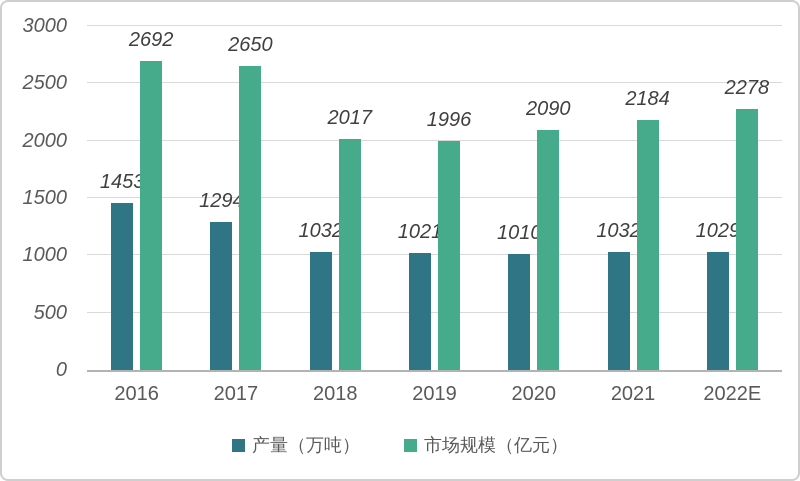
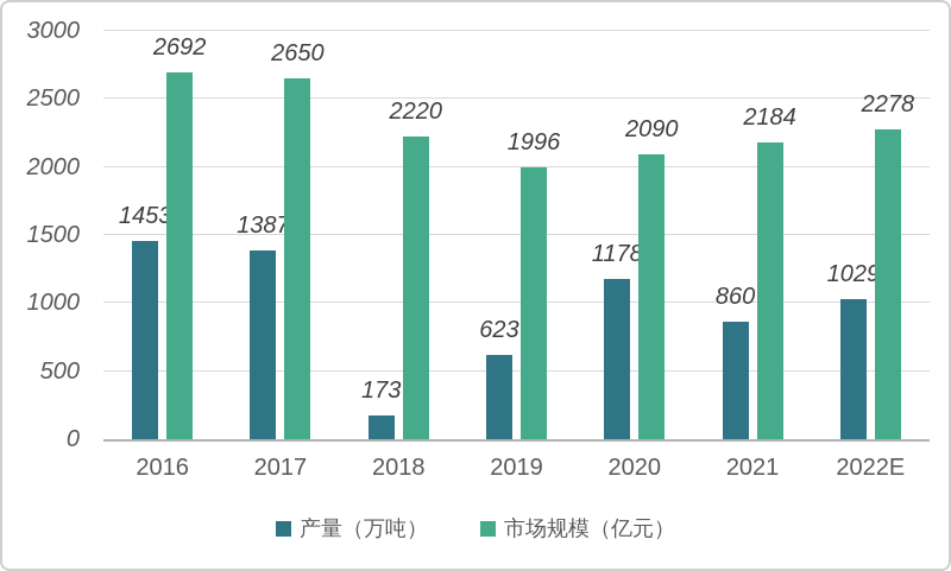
产量（万吨）/2017: 1294 -> 1387
产量（万吨）/2018: 1032 -> 173
市场规模（亿元）/2018: 2017 -> 2220
产量（万吨）/2019: 1021 -> 623
产量（万吨）/2020: 1010 -> 1178
产量（万吨）/2021: 1032 -> 860
